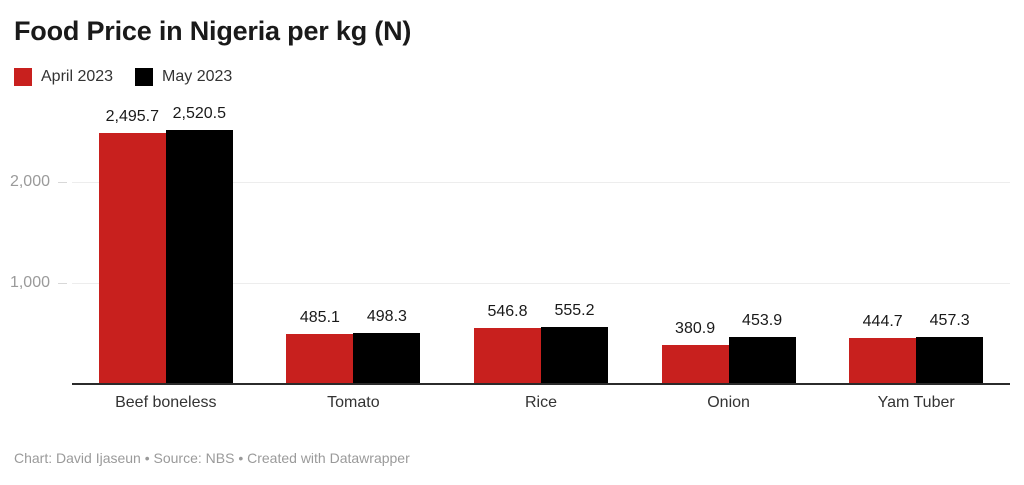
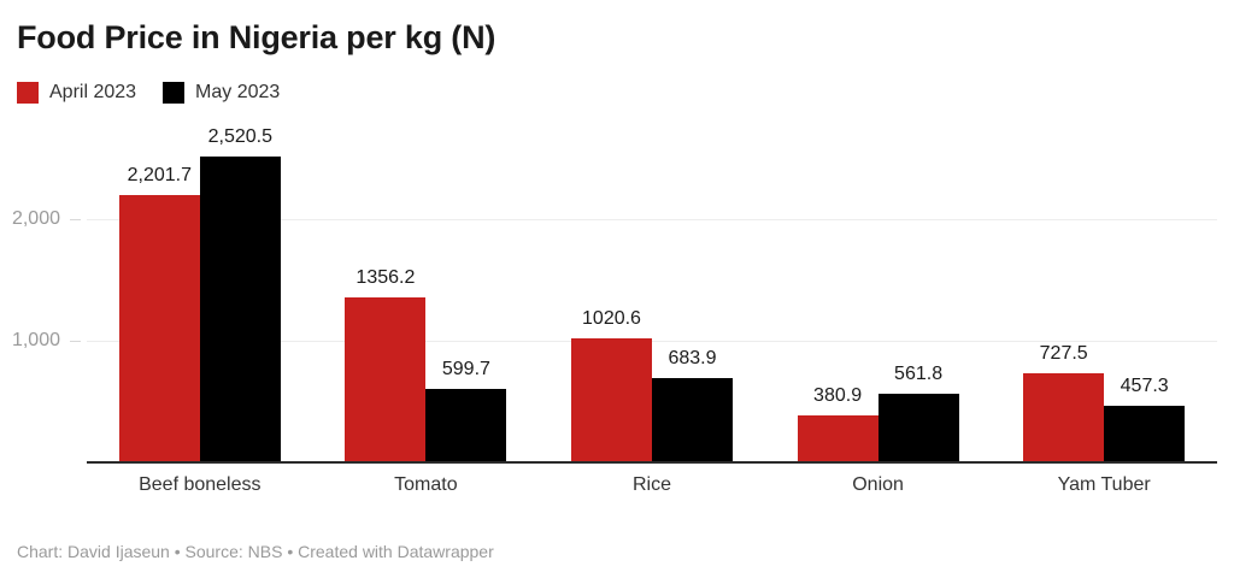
April 2023/Beef boneless: 2,495.7 -> 2,201.7
April 2023/Tomato: 485.1 -> 1356.2
May 2023/Tomato: 498.3 -> 599.7
April 2023/Rice: 546.8 -> 1020.6
May 2023/Rice: 555.2 -> 683.9
May 2023/Onion: 453.9 -> 561.8
April 2023/Yam Tuber: 444.7 -> 727.5
